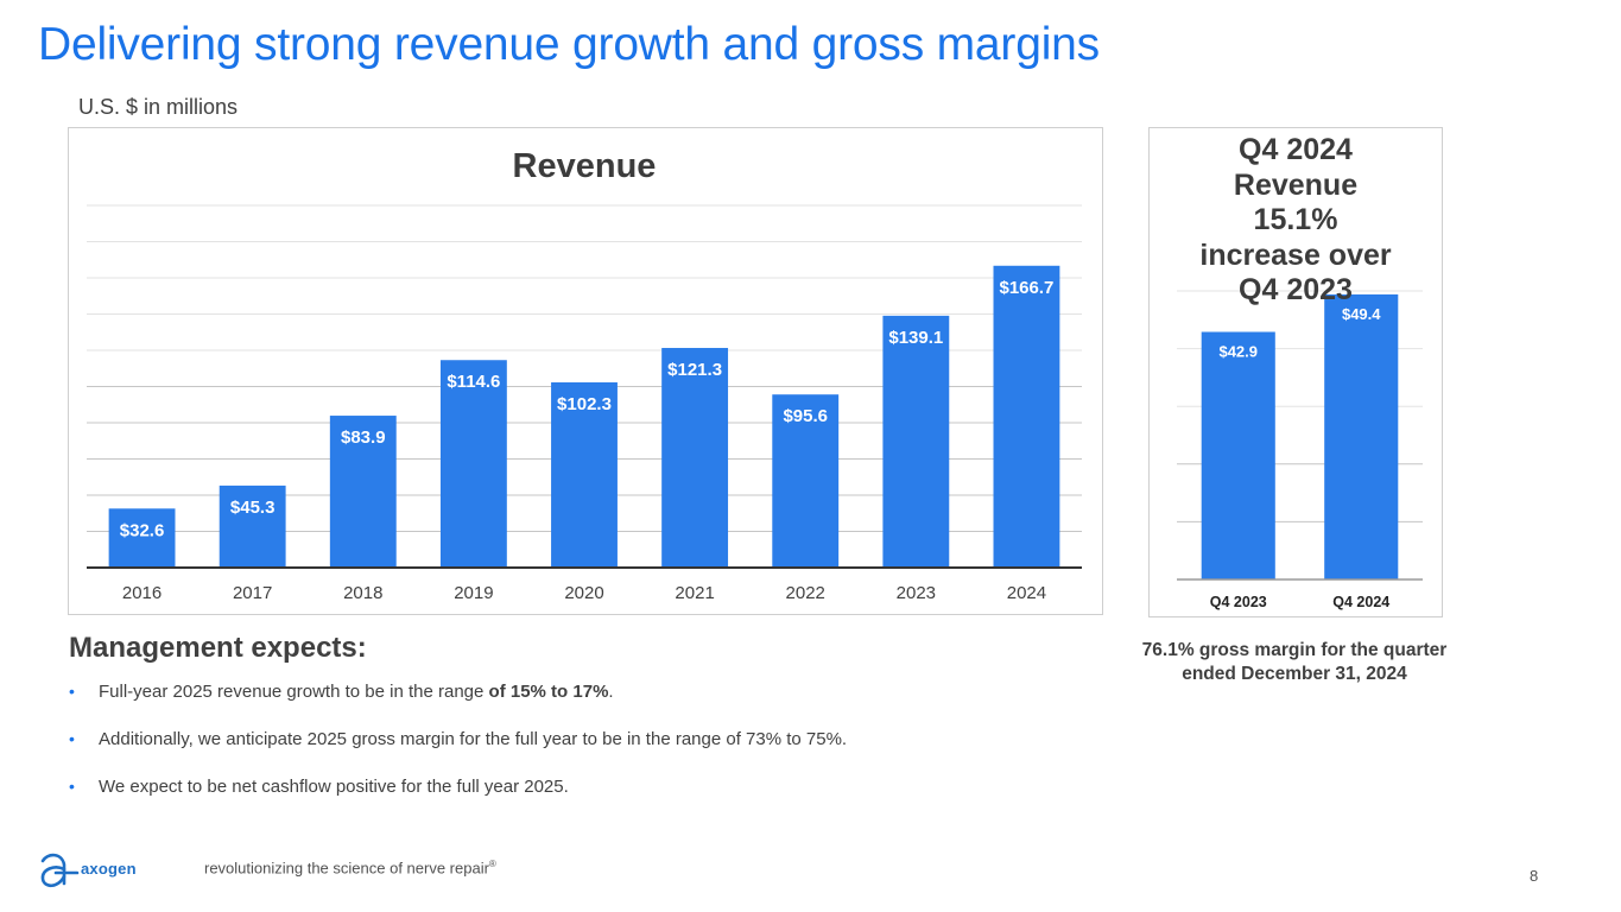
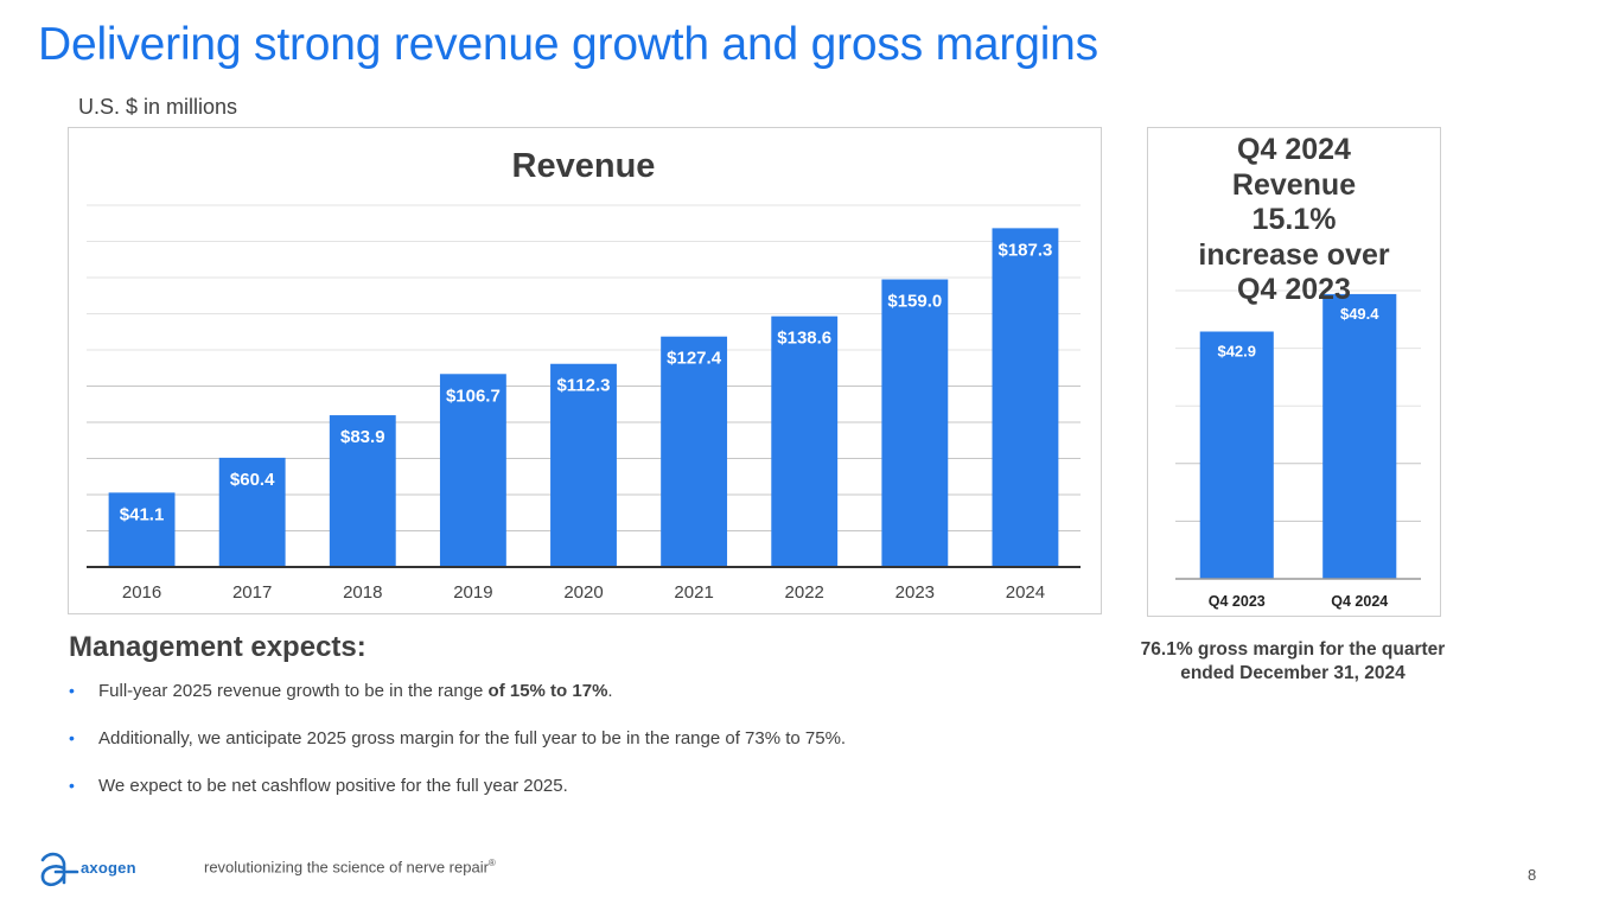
Revenue/2016: $32.6 -> $41.1
Revenue/2017: $45.3 -> $60.4
Revenue/2019: $114.6 -> $106.7
Revenue/2020: $102.3 -> $112.3
Revenue/2021: $121.3 -> $127.4
Revenue/2022: $95.6 -> $138.6
Revenue/2023: $139.1 -> $159.0
Revenue/2024: $166.7 -> $187.3
